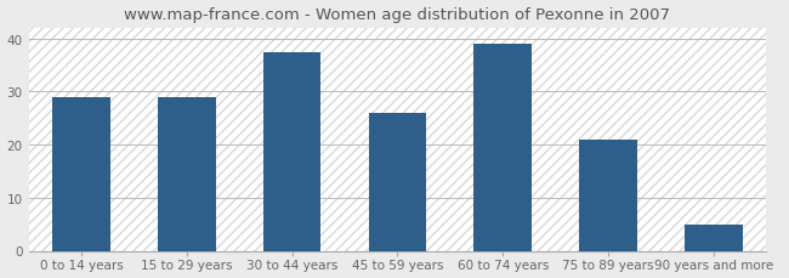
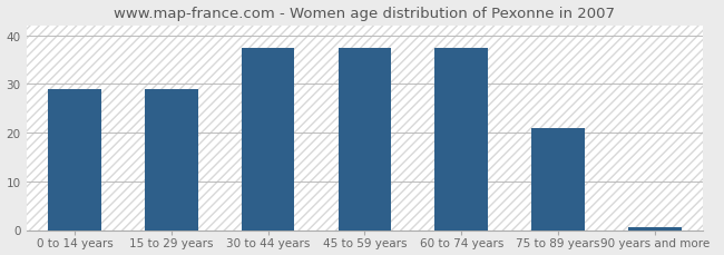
45 to 59 years: 26.0 -> 37.5
60 to 74 years: 39.0 -> 37.5
90 years and more: 5.0 -> 0.5
